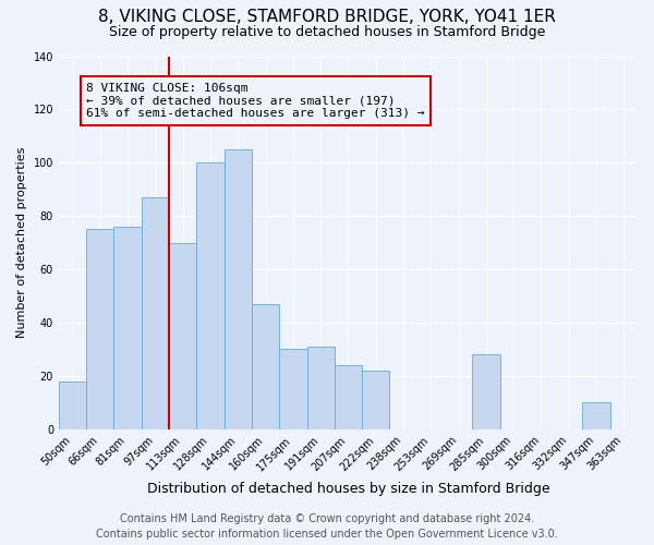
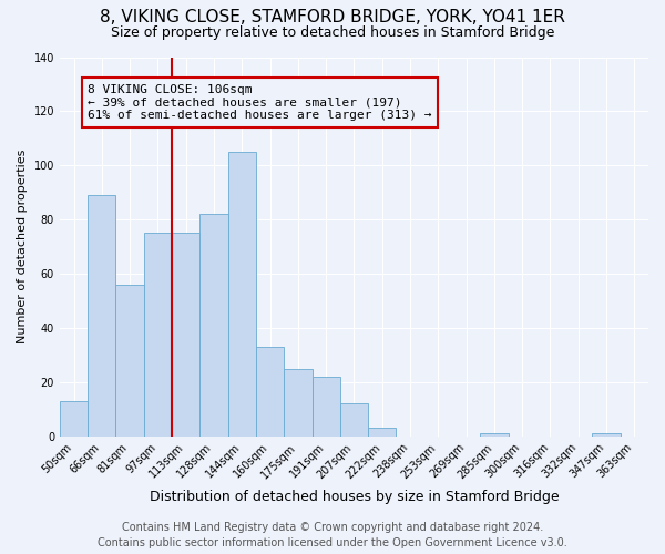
50sqm: 18 -> 13
66sqm: 75 -> 89
81sqm: 76 -> 56
97sqm: 87 -> 75
113sqm: 70 -> 75
128sqm: 100 -> 82
160sqm: 47 -> 33
175sqm: 30 -> 25
191sqm: 31 -> 22
207sqm: 24 -> 12
222sqm: 22 -> 3
285sqm: 28 -> 1
347sqm: 10 -> 1
